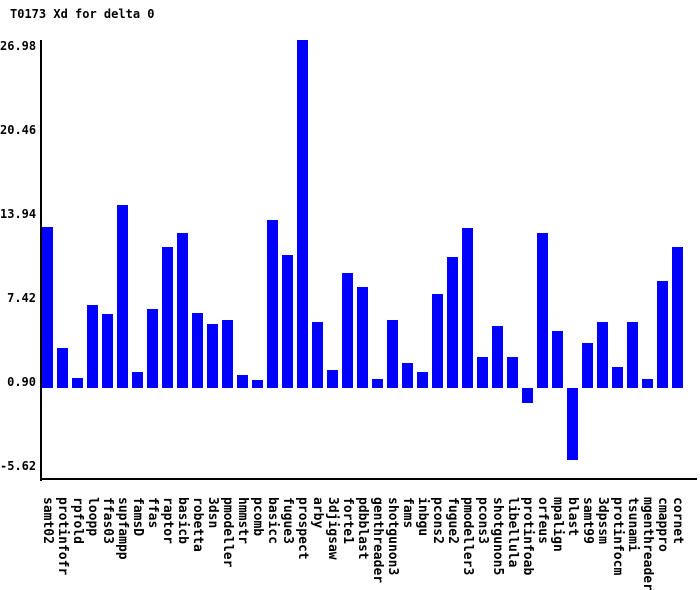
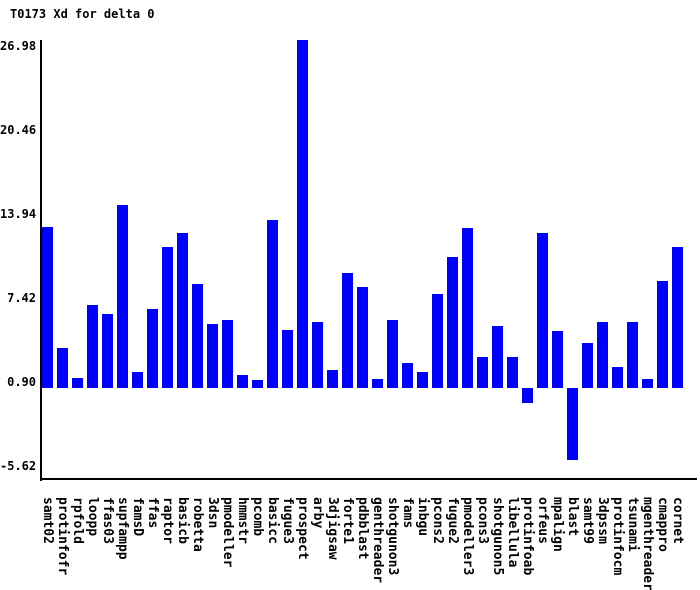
robetta: 5.8 -> 8.1
fugue3: 10.3 -> 4.5
